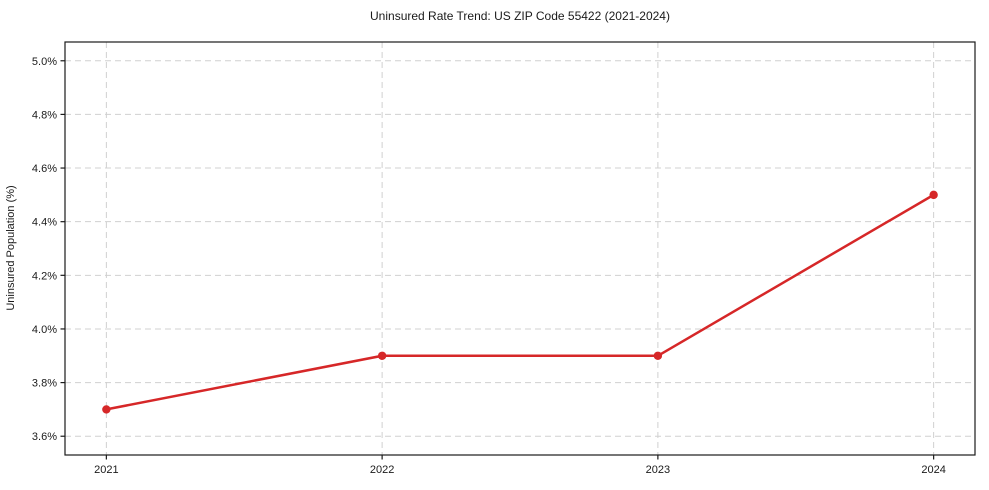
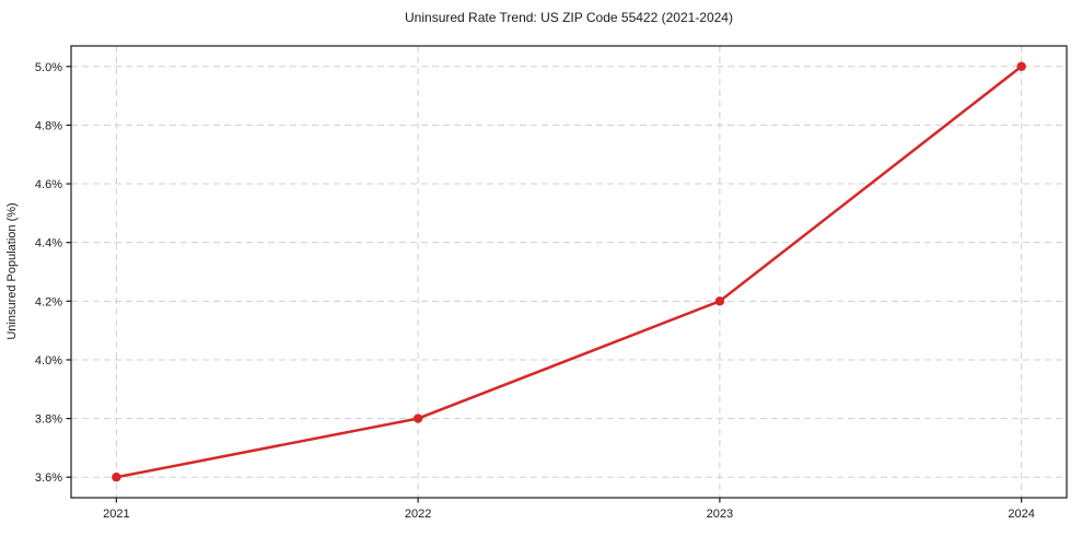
2021: 3.7% -> 3.6%
2022: 3.9% -> 3.8%
2023: 3.9% -> 4.2%
2024: 4.5% -> 5.0%
